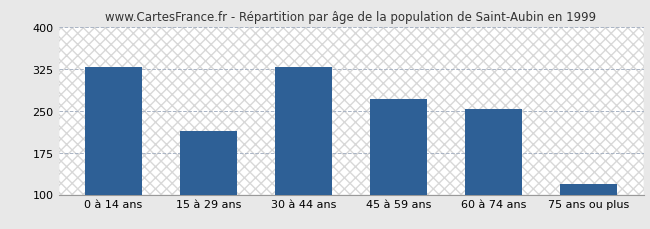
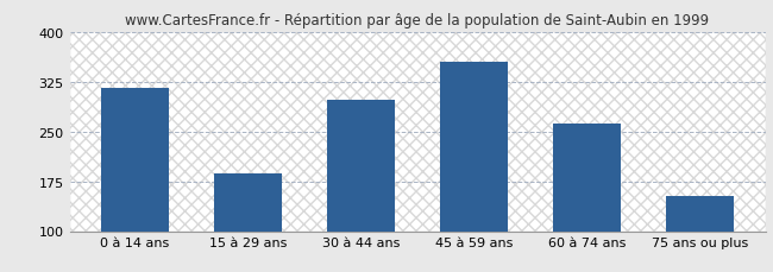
0 à 14 ans: 327 -> 316
15 à 29 ans: 213 -> 186
30 à 44 ans: 328 -> 298
45 à 59 ans: 271 -> 354
60 à 74 ans: 253 -> 262
75 ans ou plus: 118 -> 152
